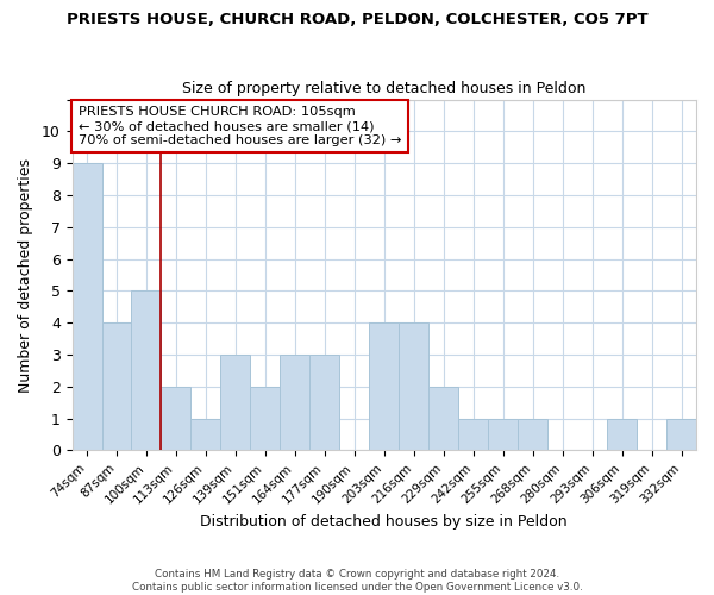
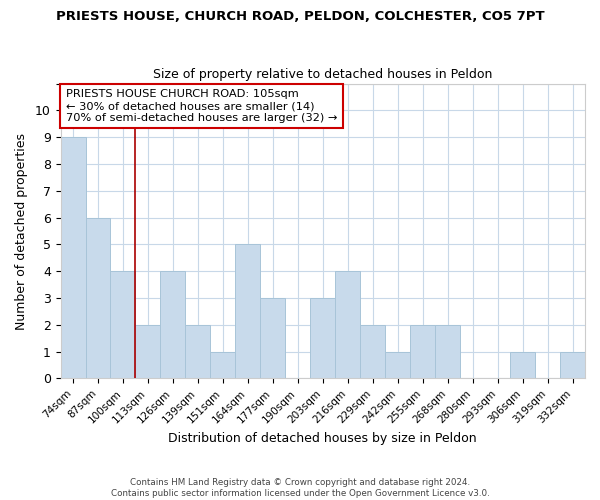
87sqm: 4 -> 6
100sqm: 5 -> 4
126sqm: 1 -> 4
139sqm: 3 -> 2
151sqm: 2 -> 1
164sqm: 3 -> 5
203sqm: 4 -> 3
255sqm: 1 -> 2
268sqm: 1 -> 2
